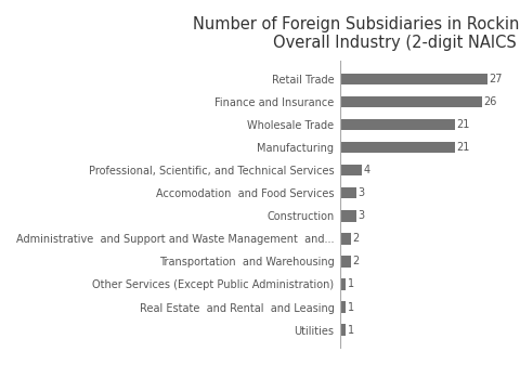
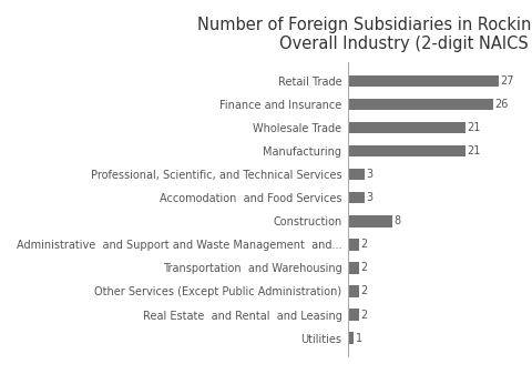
Professional, Scientific, and Technical Services: 4 -> 3
Construction: 3 -> 8
Other Services (Except Public Administration): 1 -> 2
Real Estate and Rental and Leasing: 1 -> 2
